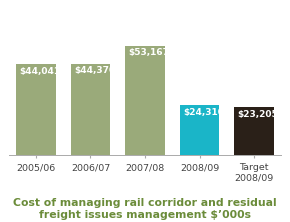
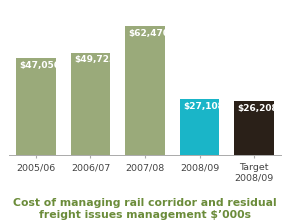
2005/06: $44,041 -> $47,056
2006/07: $44,370 -> $49,723
2007/08: $53,167 -> $62,470
2008/09: $24,310 -> $27,108
Target 2008/09: $23,205 -> $26,208
